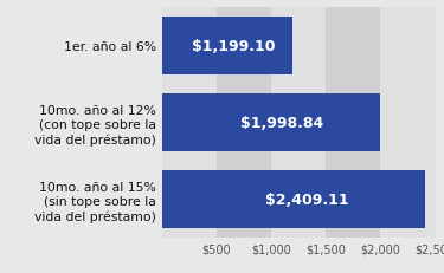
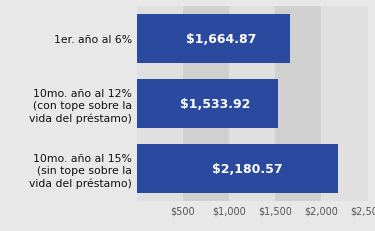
1er. año al 6%: $1,199.10 -> $1,664.87
10mo. año al 12% (con tope sobre la vida del préstamo): $1,998.84 -> $1,533.92
10mo. año al 15% (sin tope sobre la vida del préstamo): $2,409.11 -> $2,180.57
